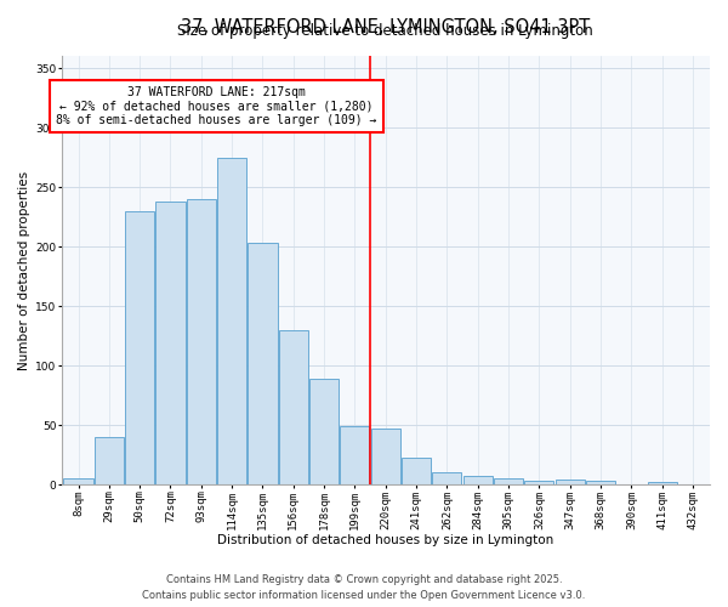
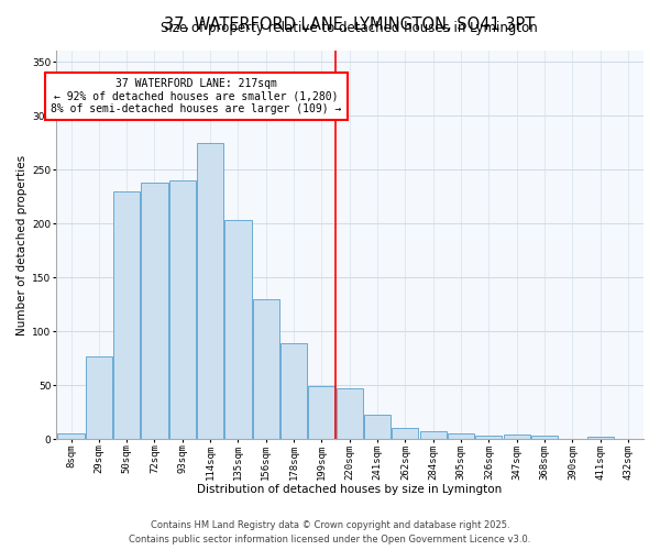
29sqm: 40 -> 77
